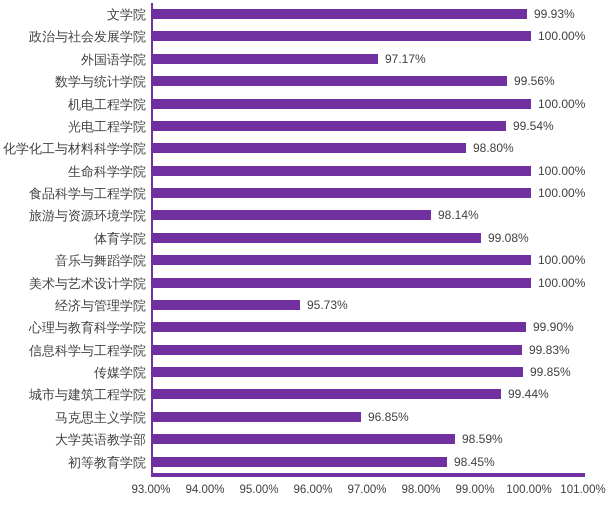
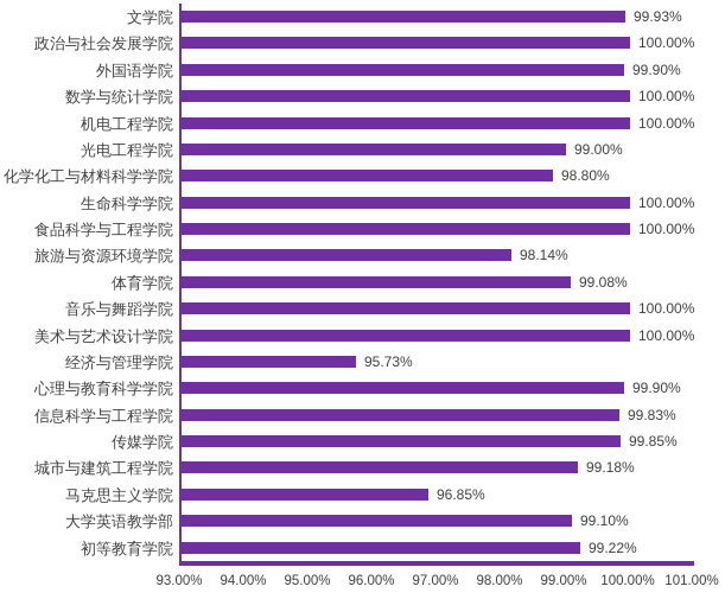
外国语学院: 97.17% -> 99.90%
数学与统计学院: 99.56% -> 100.00%
光电工程学院: 99.54% -> 99.00%
城市与建筑工程学院: 99.44% -> 99.18%
大学英语教学部: 98.59% -> 99.10%
初等教育学院: 98.45% -> 99.22%
